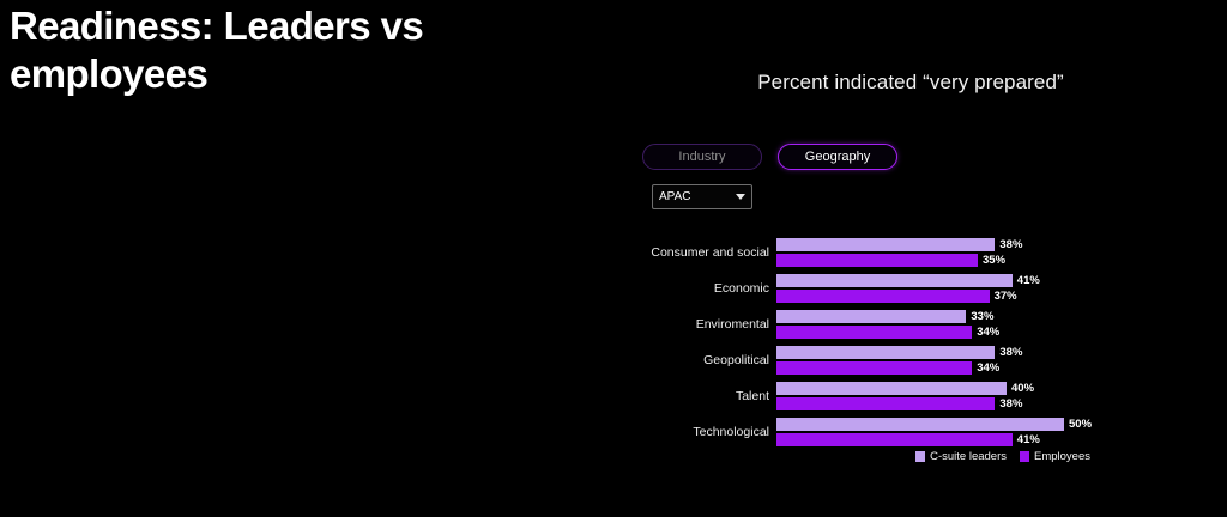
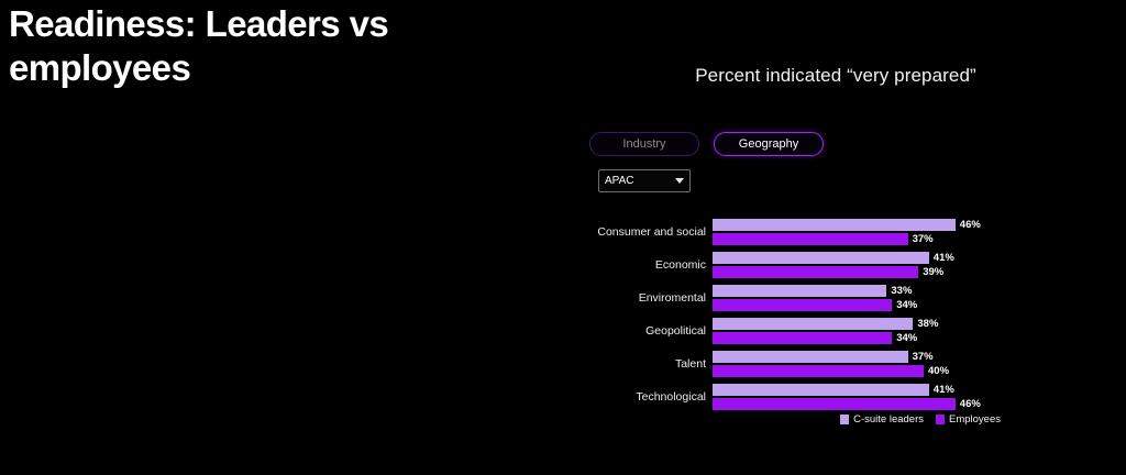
C-suite leaders/Consumer and social: 38% -> 46%
Employees/Consumer and social: 35% -> 37%
Employees/Economic: 37% -> 39%
C-suite leaders/Talent: 40% -> 37%
Employees/Talent: 38% -> 40%
C-suite leaders/Technological: 50% -> 41%
Employees/Technological: 41% -> 46%
